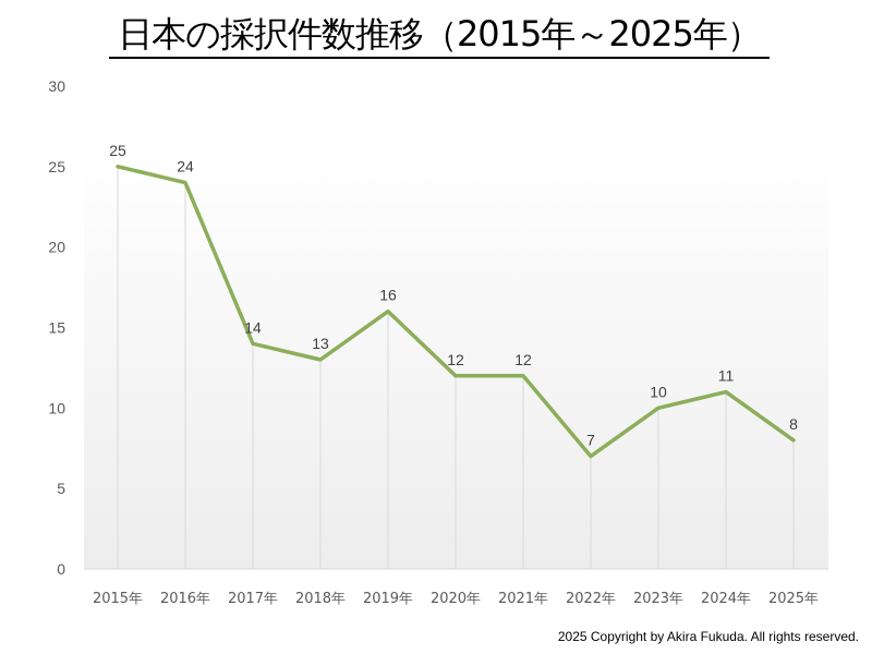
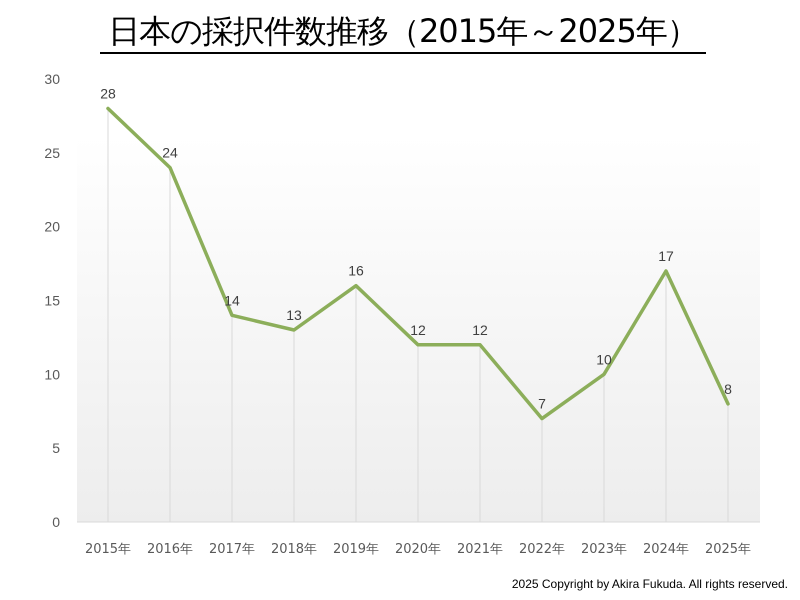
2015年: 25 -> 28
2024年: 11 -> 17
